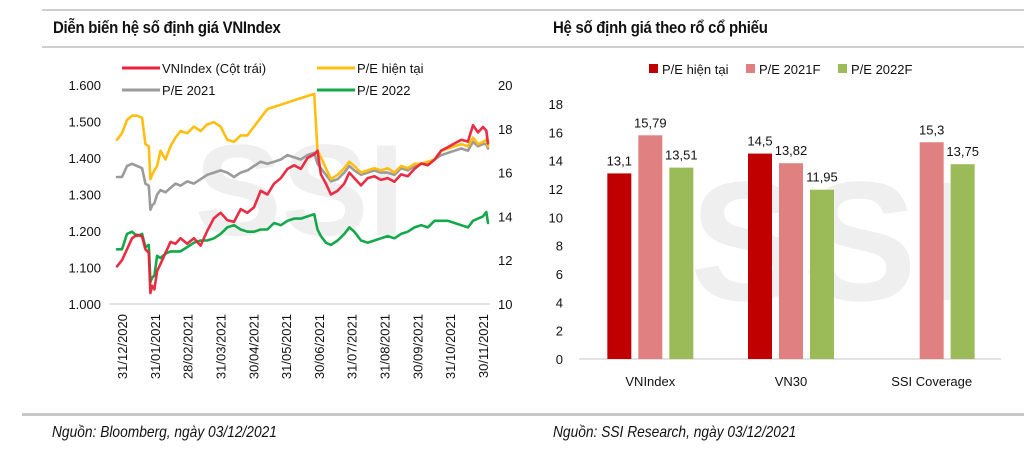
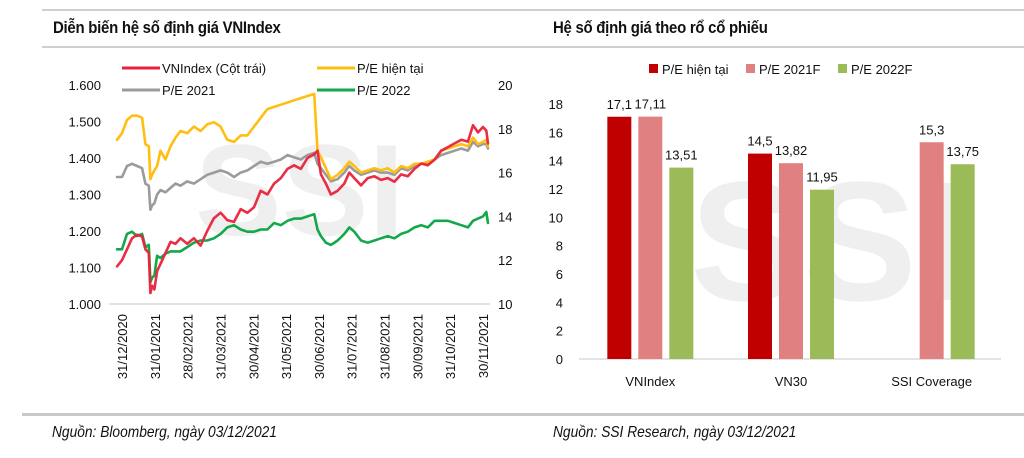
Hệ số định giá theo rổ cổ phiếu/P/E hiện tại/VNIndex: 13,1 -> 17,1
Hệ số định giá theo rổ cổ phiếu/P/E 2021F/VNIndex: 15,79 -> 17,11
